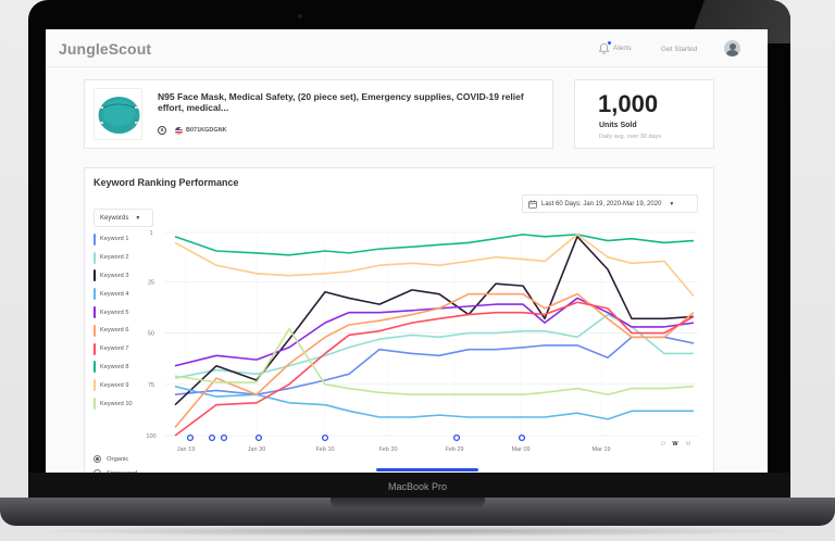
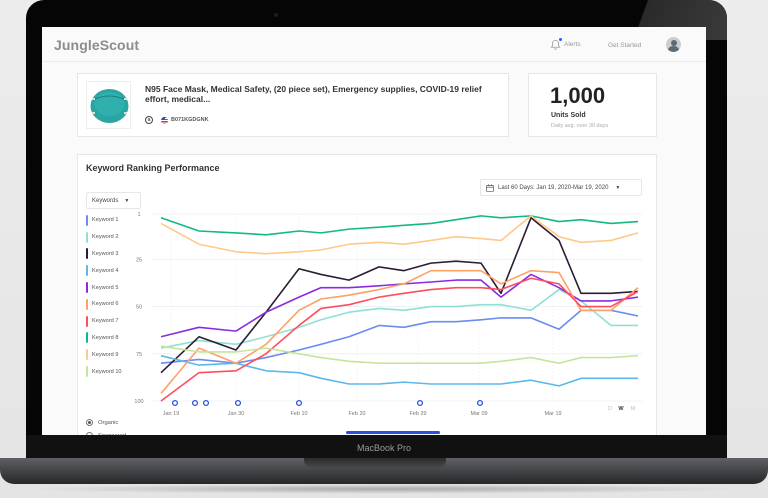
Keyword 5/Jan 30: 57 -> 53
Keyword 6/Jan 30: 65 -> 70
Keyword 10/Jan 30: 48 -> 72
Keyword 1/Feb 10: 58 -> 66
Keyword 3/Feb 20: 41 -> 27
Keyword 3/Mar 09: 19 -> 15
Keyword 6/Mar 09: 43 -> 32
Keyword 9/Mar 19: 32 -> 11
